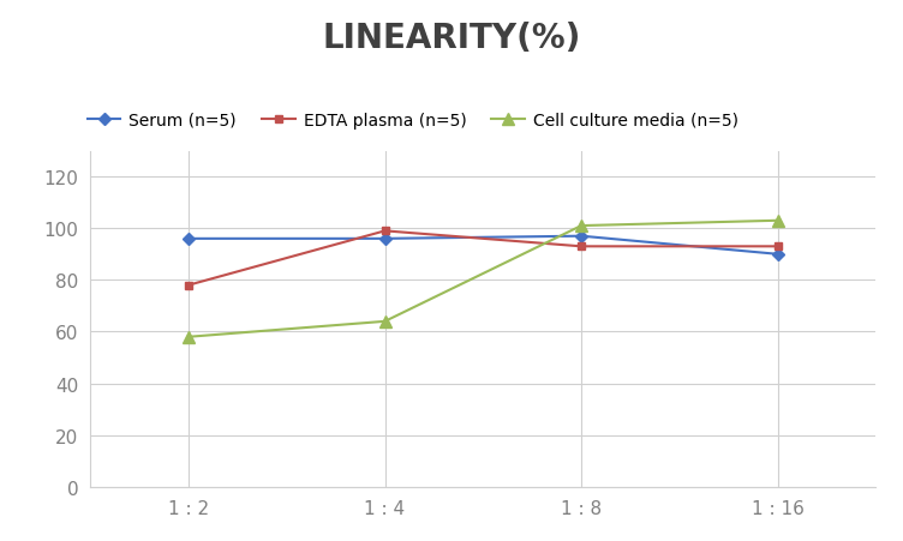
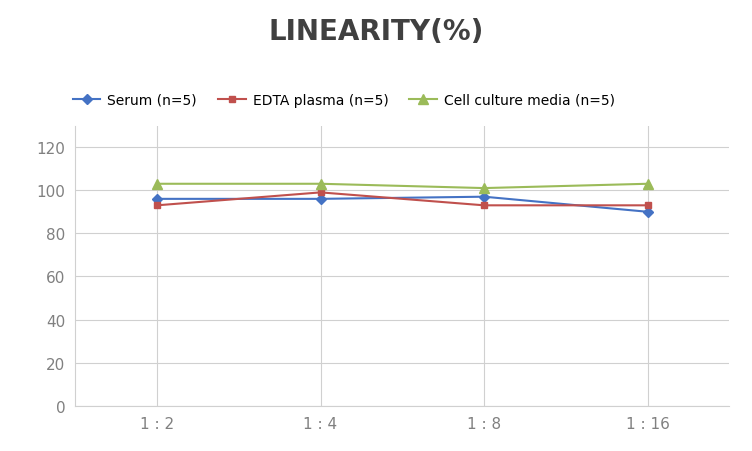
EDTA plasma (n=5)/1 : 2: 78 -> 93
Cell culture media (n=5)/1 : 2: 58 -> 103
Cell culture media (n=5)/1 : 4: 64 -> 103
